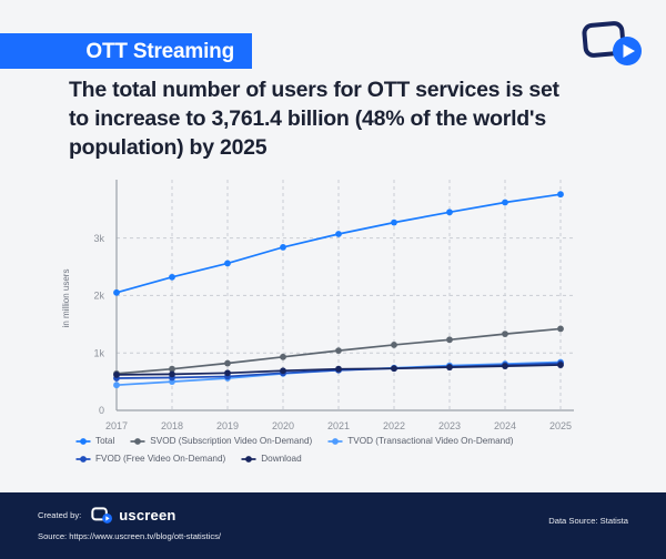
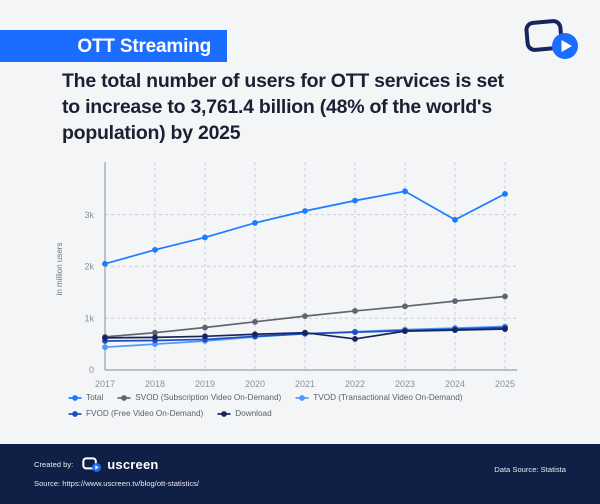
Download/2022: 0.7k -> 0.6k
Total/2024: 3.6k -> 2.9k
Total/2025: 3.8k -> 3.4k
